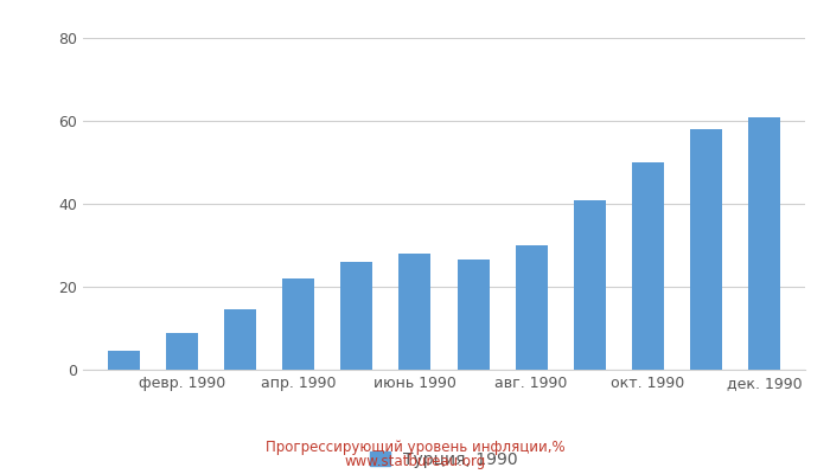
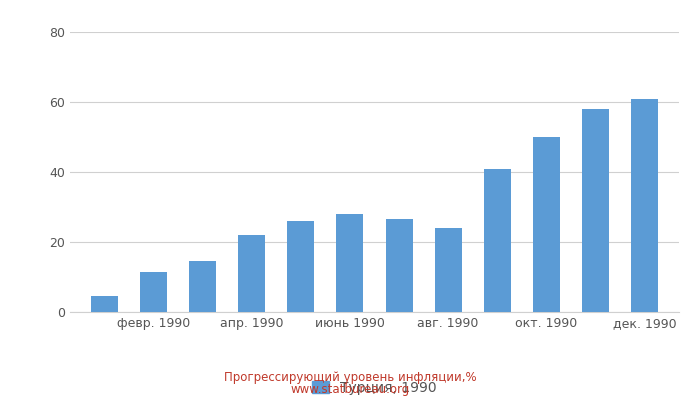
февр. 1990: 9.0 -> 11.5
авг. 1990: 30.0 -> 24.0
